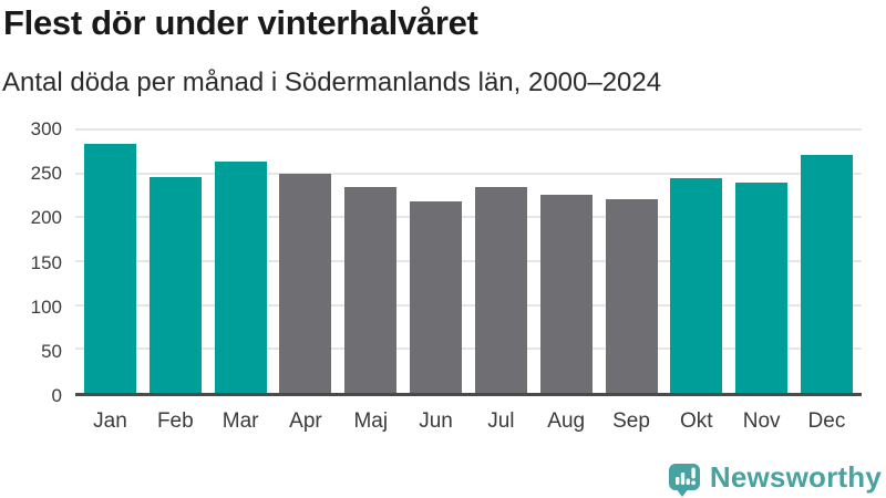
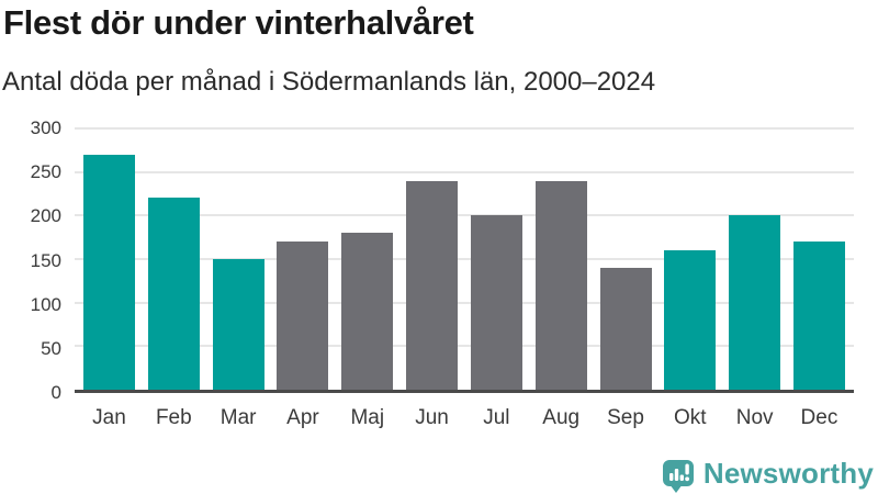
Jan: 280 -> 270
Feb: 250 -> 220
Mar: 260 -> 150
Apr: 250 -> 170
Maj: 240 -> 180
Jun: 220 -> 240
Jul: 230 -> 200
Aug: 230 -> 240
Sep: 220 -> 140
Okt: 240 -> 160
Nov: 240 -> 200
Dec: 270 -> 170
